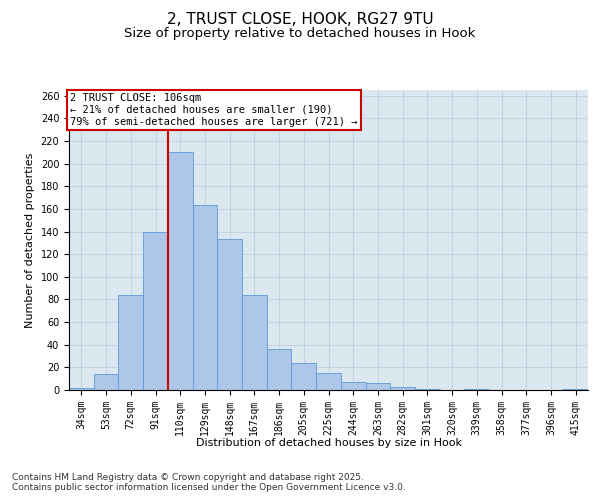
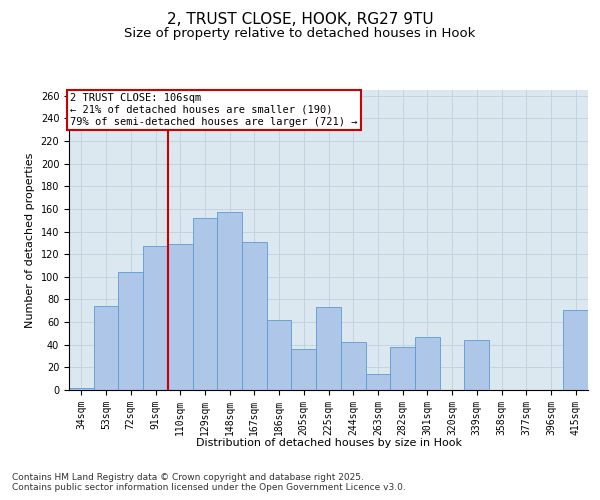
53sqm: 14 -> 74
72sqm: 84 -> 104
91sqm: 140 -> 127
110sqm: 210 -> 129
129sqm: 163 -> 152
148sqm: 133 -> 157
167sqm: 84 -> 131
186sqm: 36 -> 62
205sqm: 24 -> 36
225sqm: 15 -> 73
244sqm: 7 -> 42
263sqm: 6 -> 14
282sqm: 3 -> 38
301sqm: 1 -> 47
339sqm: 1 -> 44
415sqm: 1 -> 71
